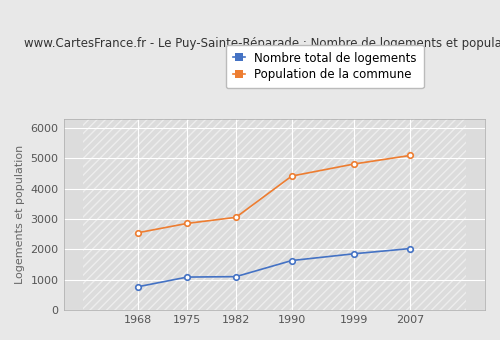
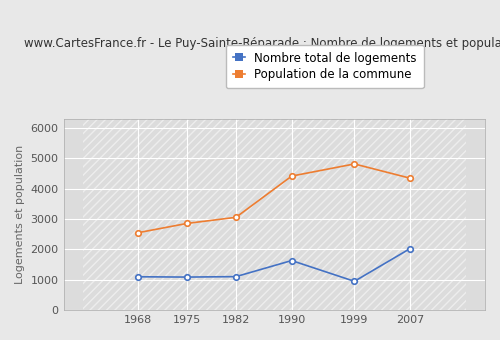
Nombre total de logements/1968: 780 -> 1100
Nombre total de logements/1999: 1860 -> 950
Population de la commune/2007: 5100 -> 4350
